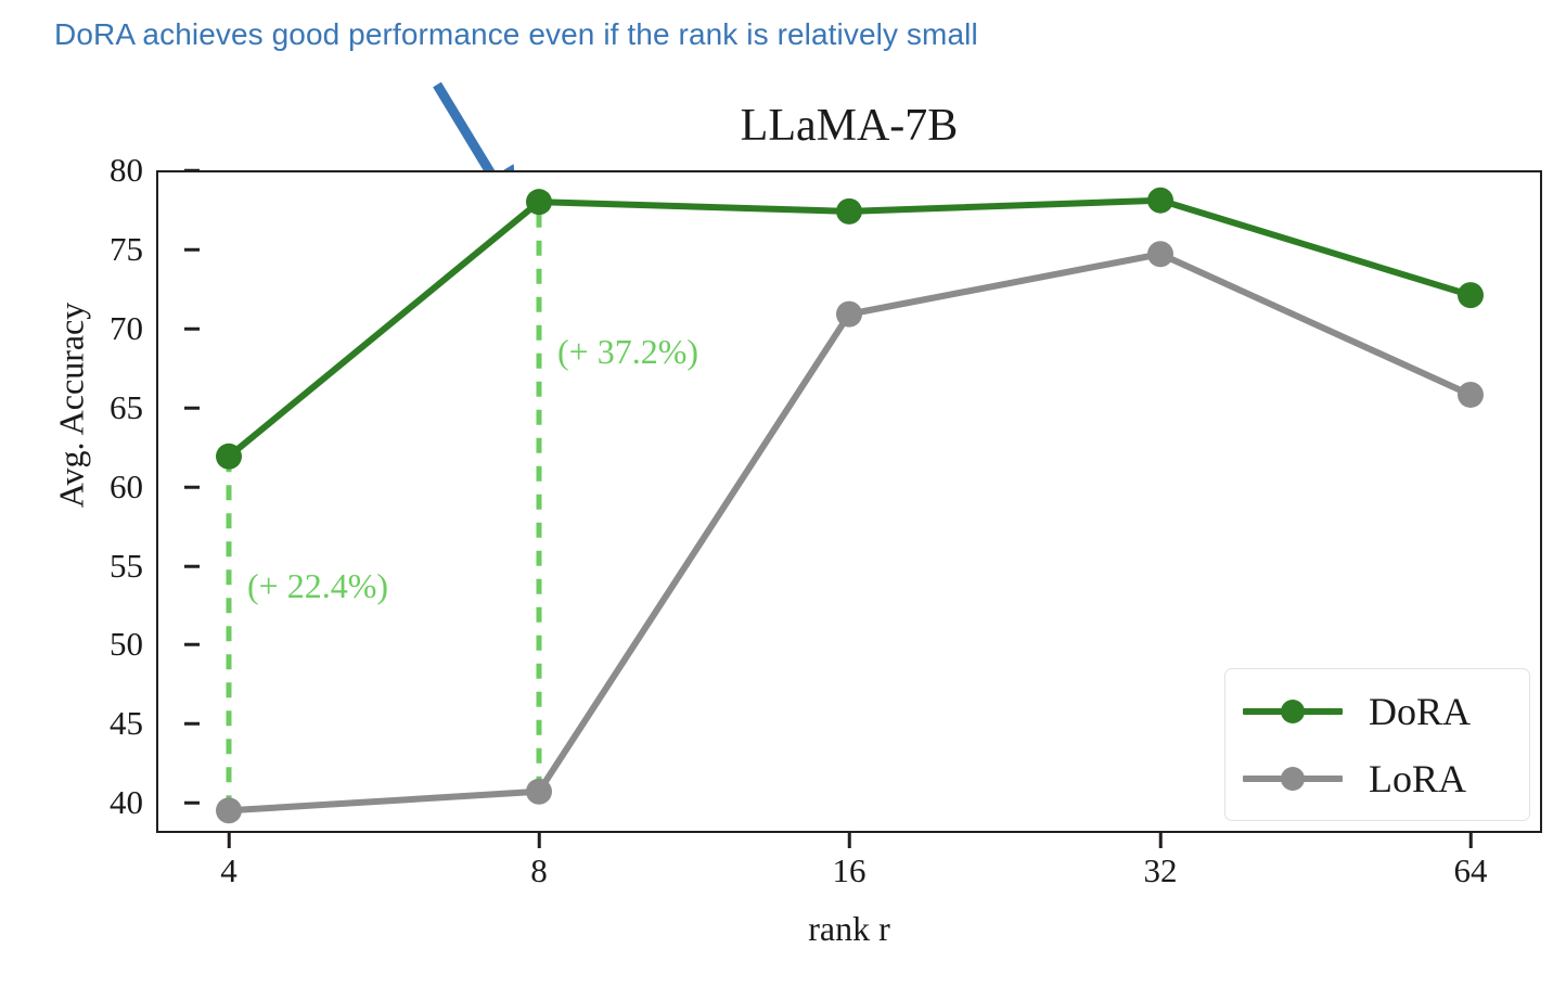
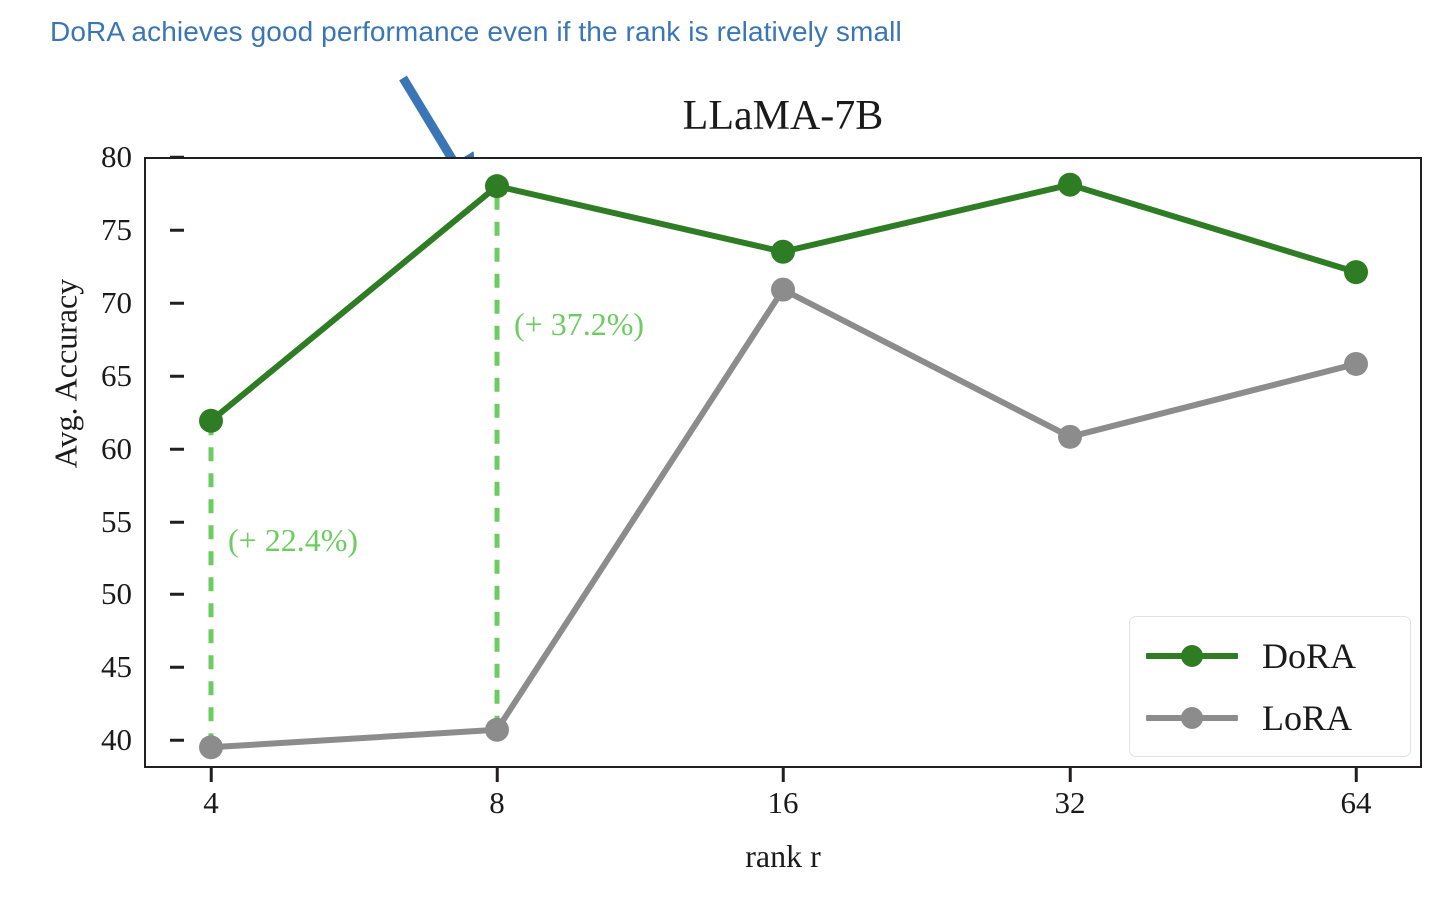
DoRA/16: 77.4 -> 73.5
LoRA/32: 74.7 -> 60.8
